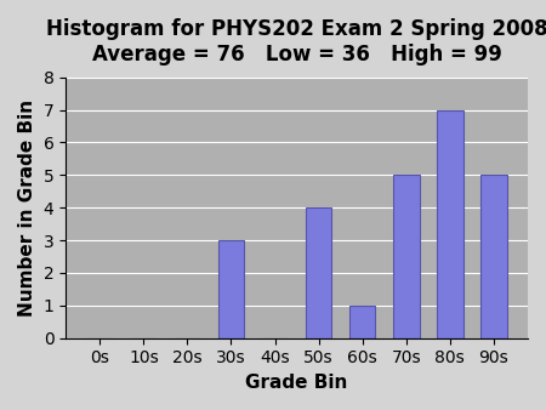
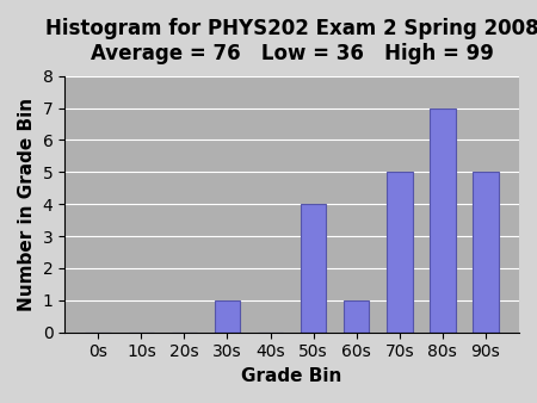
30s: 3 -> 1
